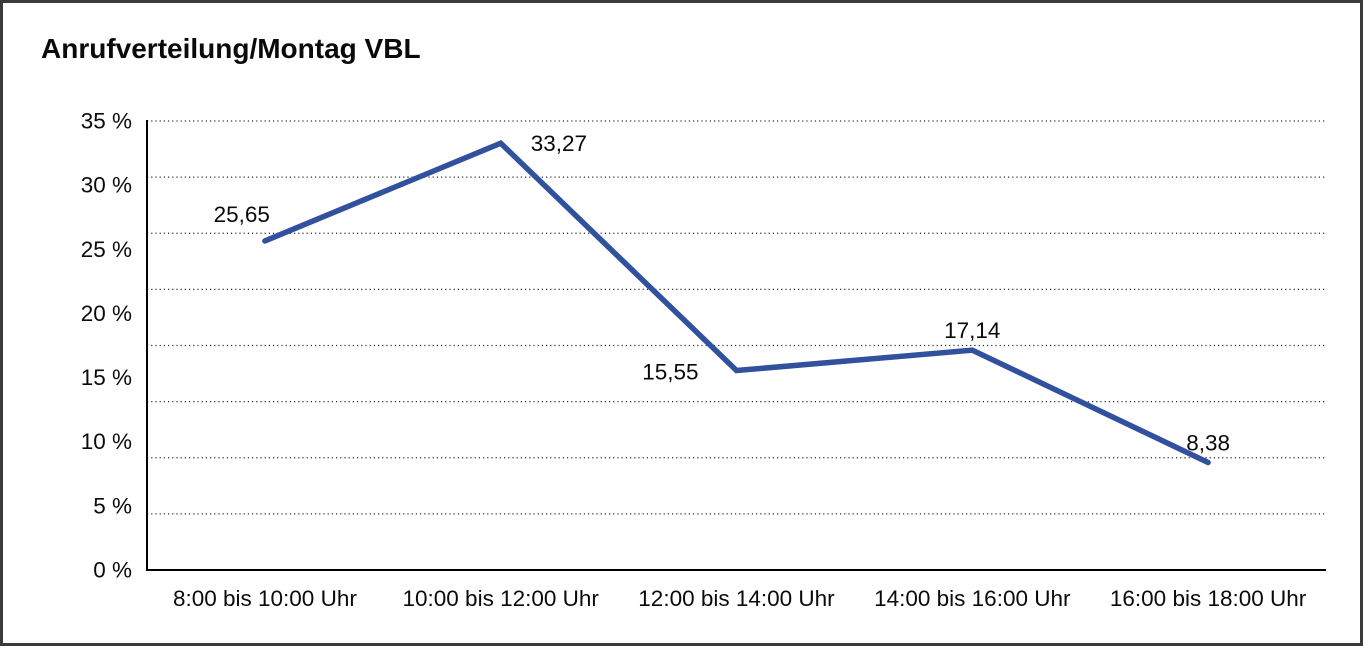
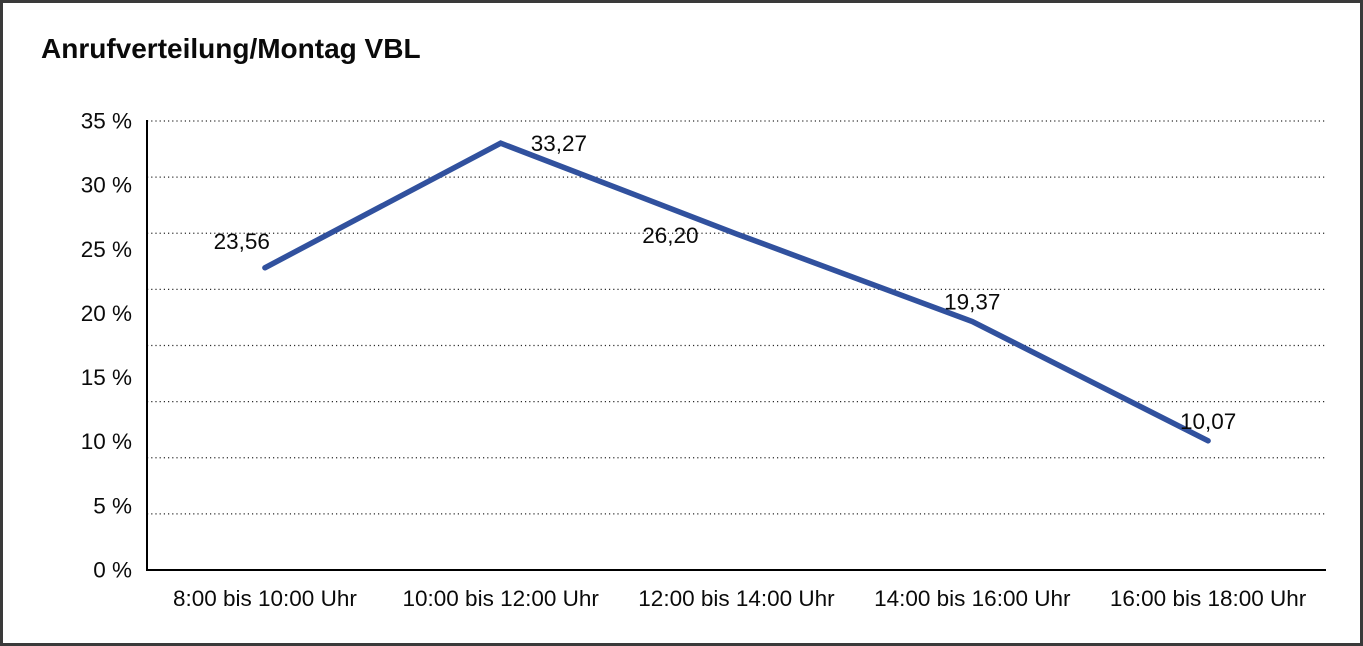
8:00 bis 10:00 Uhr: 25,65 -> 23,56
12:00 bis 14:00 Uhr: 15,55 -> 26,20
14:00 bis 16:00 Uhr: 17,14 -> 19,37
16:00 bis 18:00 Uhr: 8,38 -> 10,07
